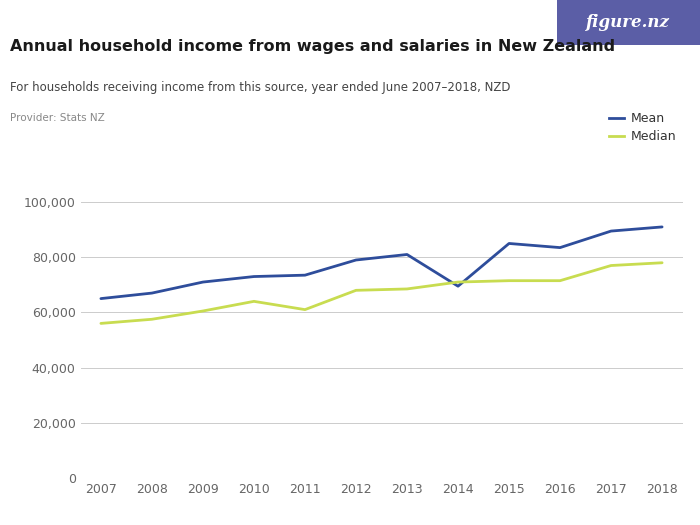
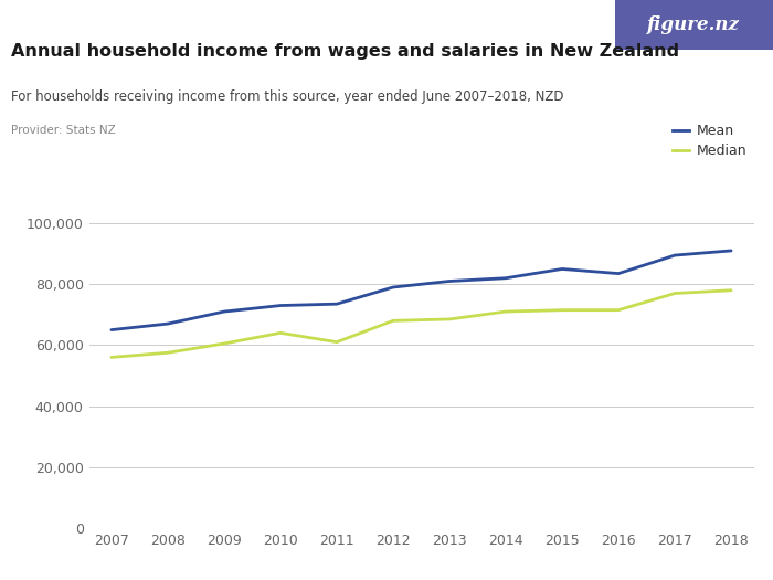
Mean/2014: 69,500 -> 82,000
